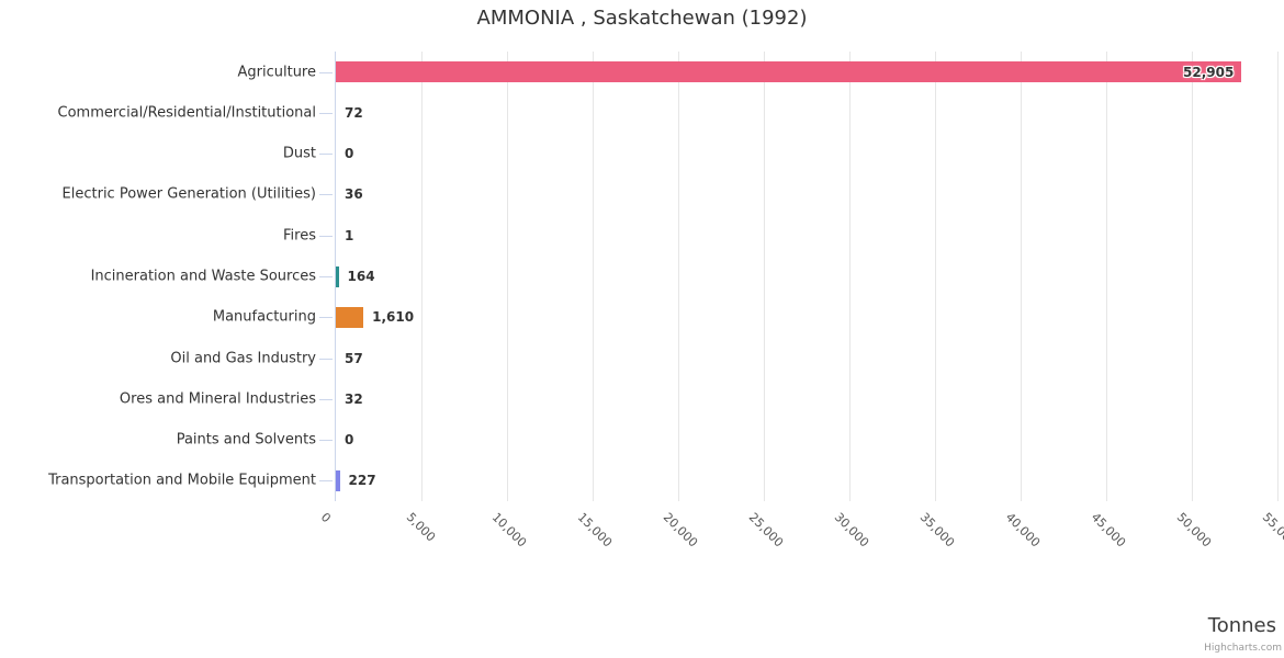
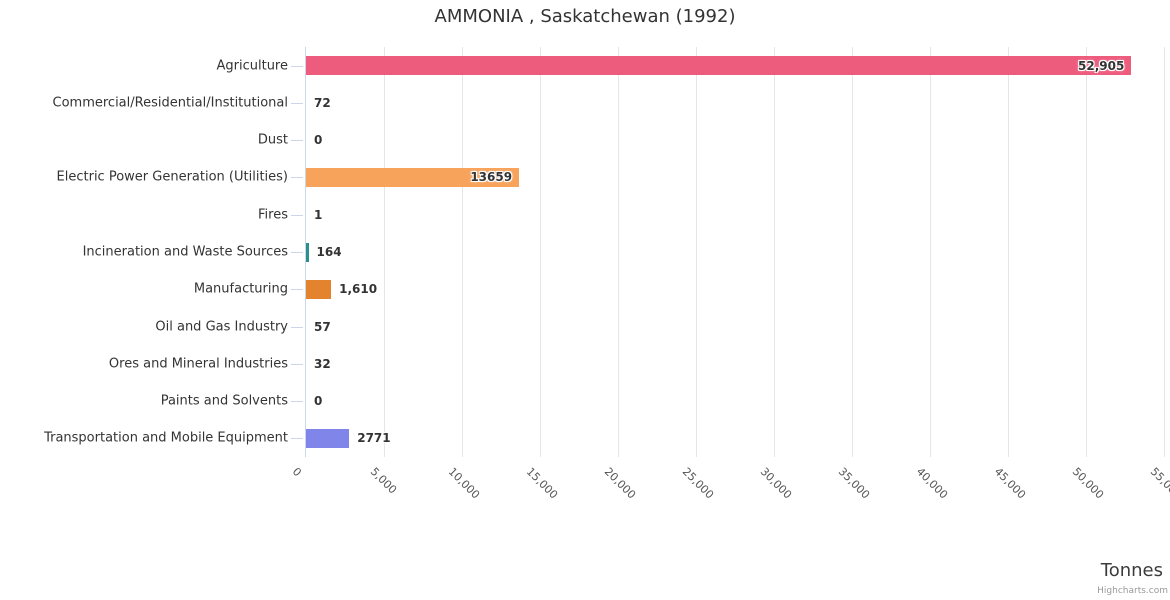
Electric Power Generation (Utilities): 36 -> 13659
Transportation and Mobile Equipment: 227 -> 2771
